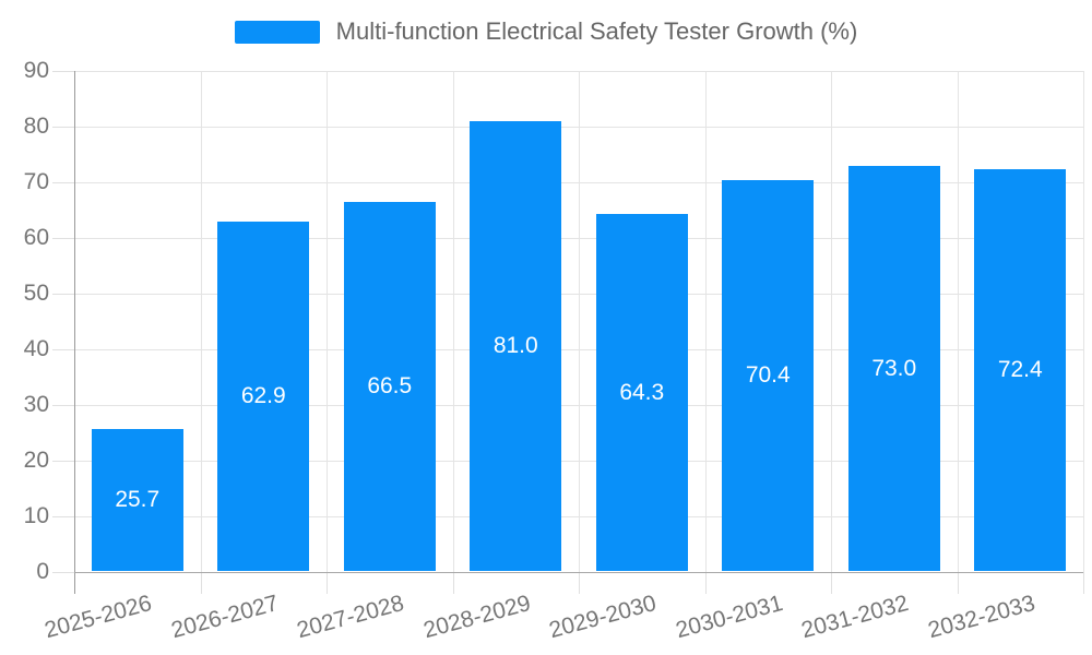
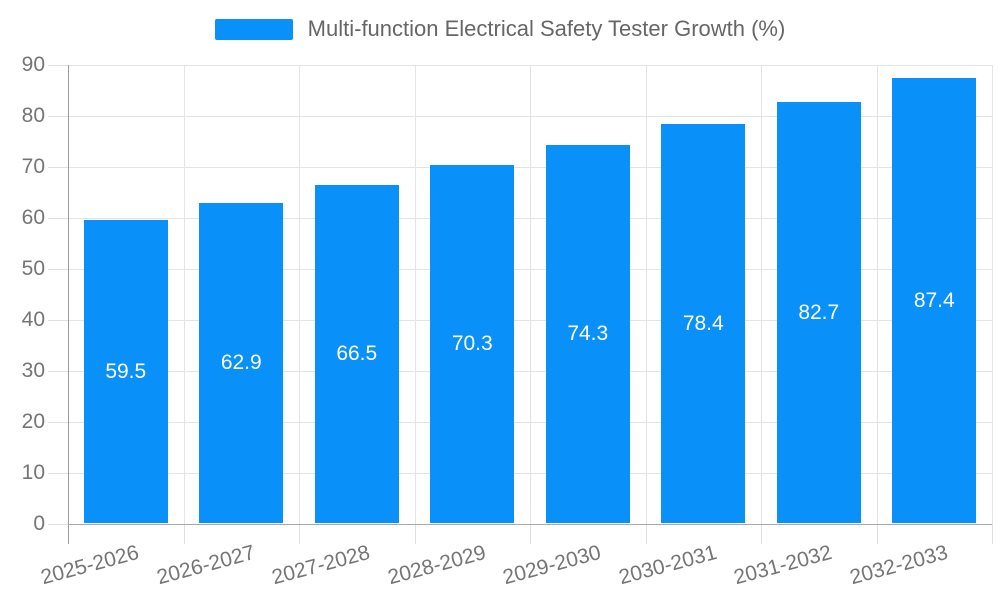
2025-2026: 25.7 -> 59.5
2028-2029: 81.0 -> 70.3
2029-2030: 64.3 -> 74.3
2030-2031: 70.4 -> 78.4
2031-2032: 73.0 -> 82.7
2032-2033: 72.4 -> 87.4
